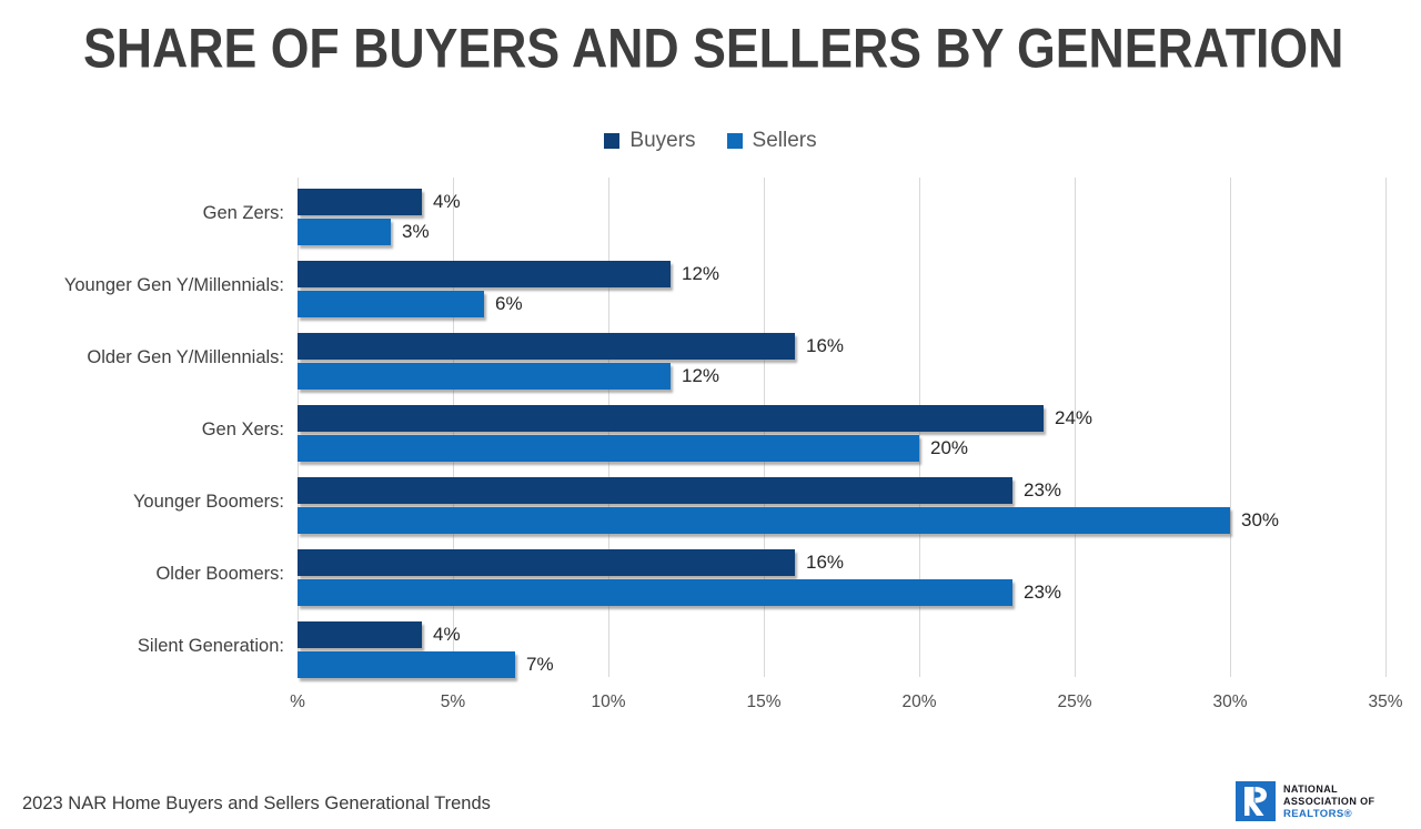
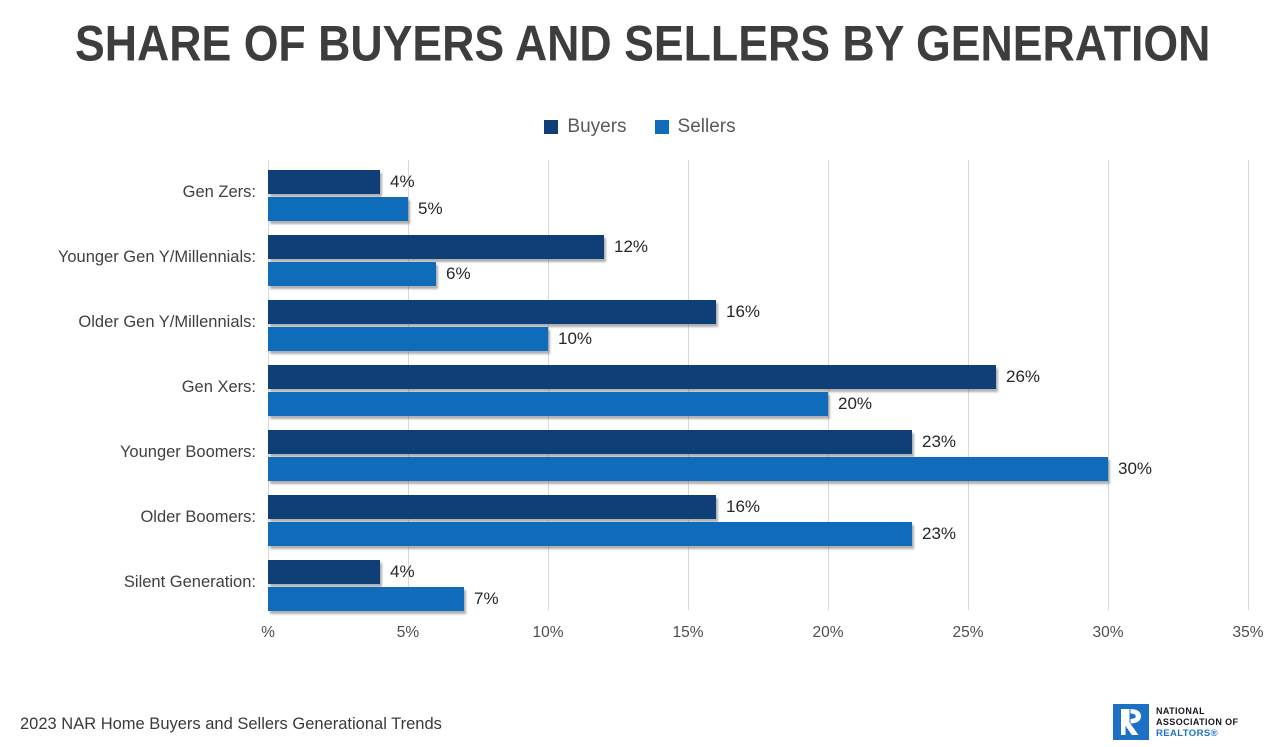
Sellers/Gen Zers:: 3% -> 5%
Sellers/Older Gen Y/Millennials:: 12% -> 10%
Buyers/Gen Xers:: 24% -> 26%
